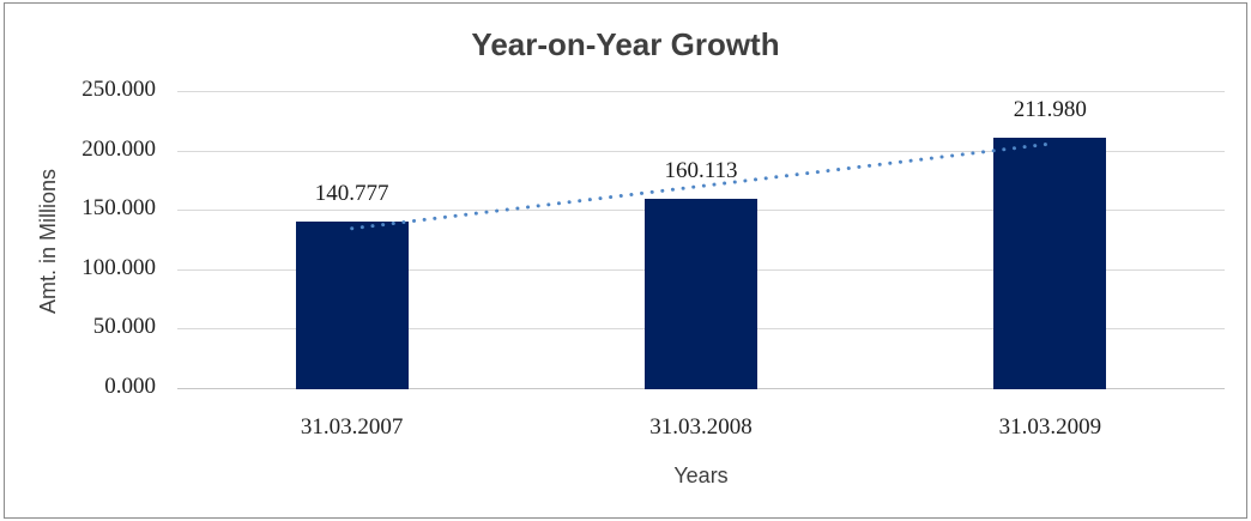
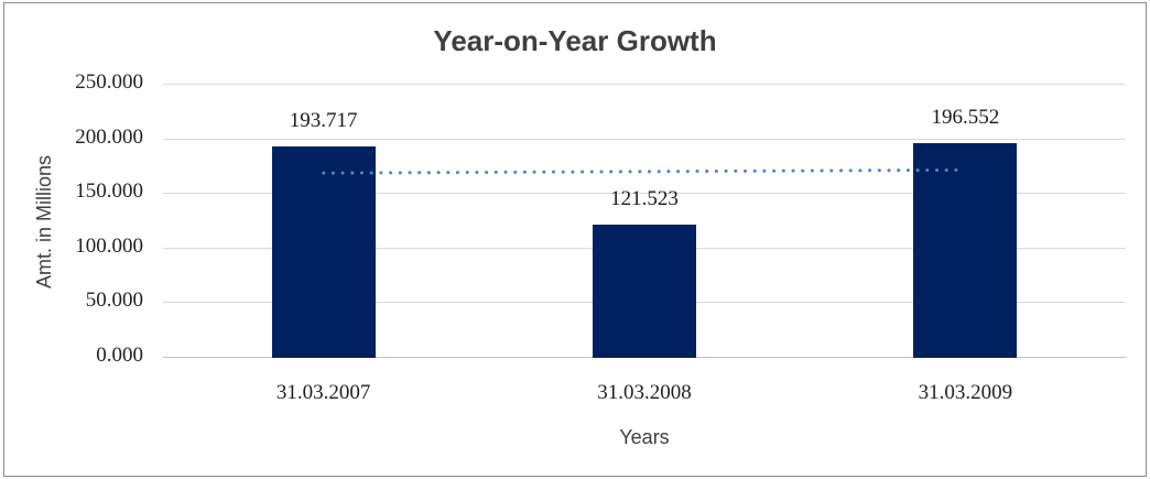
31.03.2007: 140.777 -> 193.717
31.03.2008: 160.113 -> 121.523
31.03.2009: 211.980 -> 196.552
